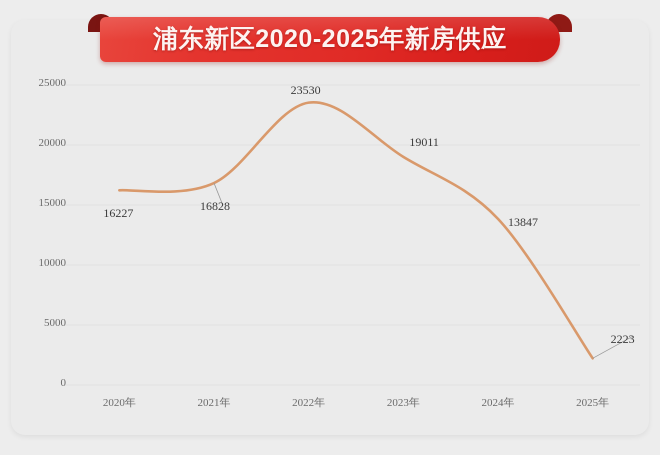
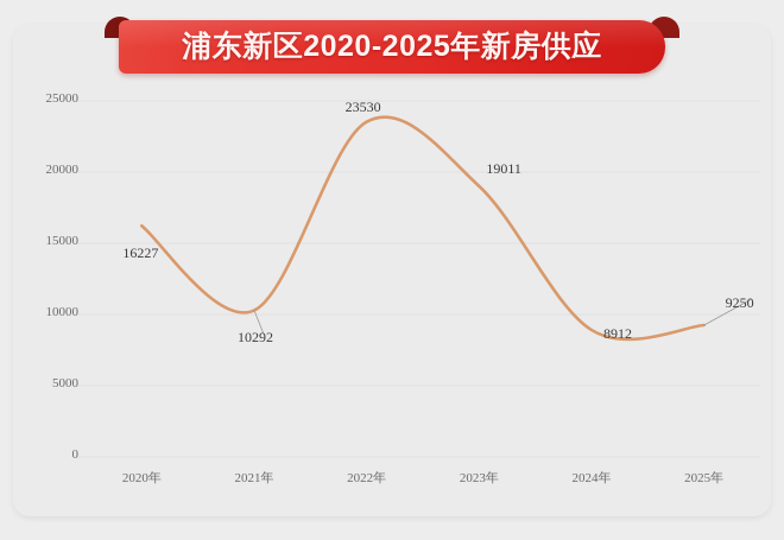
2021年: 16828 -> 10292
2024年: 13847 -> 8912
2025年: 2223 -> 9250
